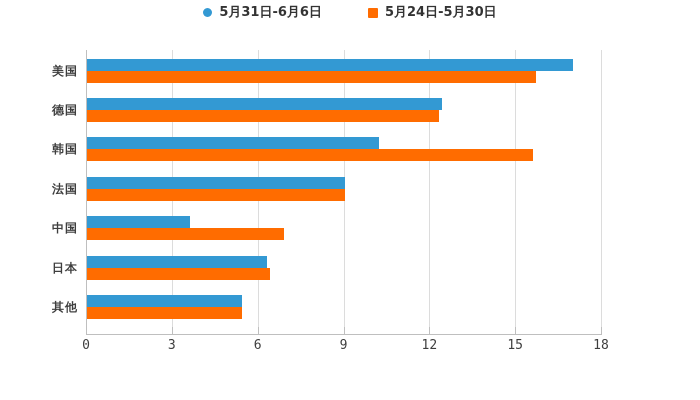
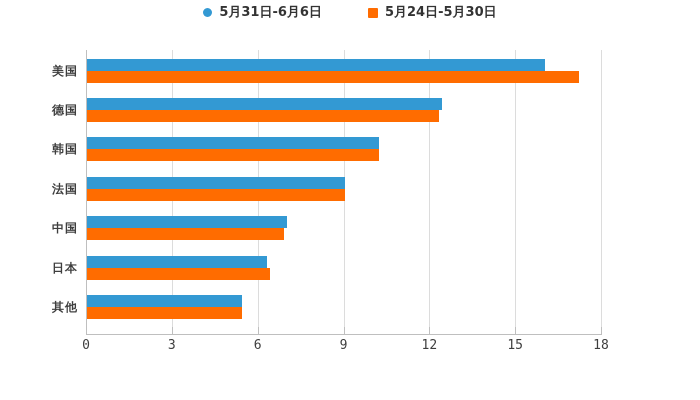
5月31日-6月6日/美国: 17.0 -> 16.0
5月24日-5月30日/美国: 15.7 -> 17.2
5月24日-5月30日/韩国: 15.6 -> 10.2
5月31日-6月6日/中国: 3.6 -> 7.0
